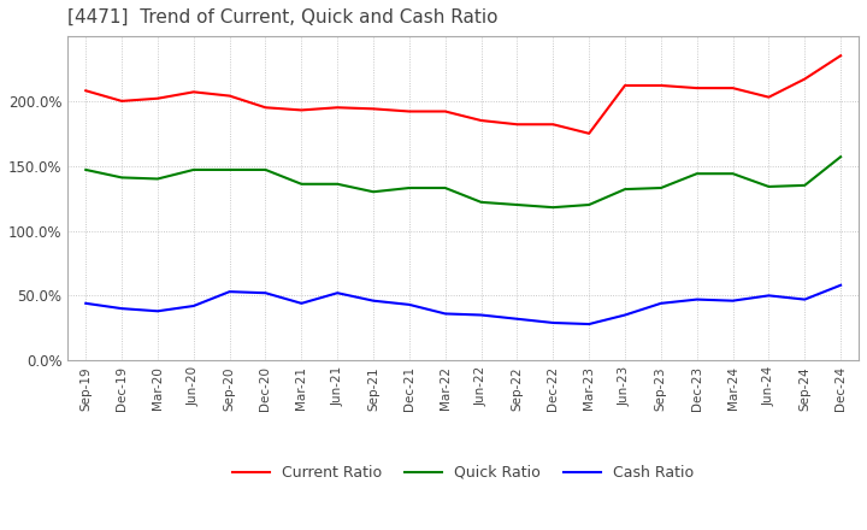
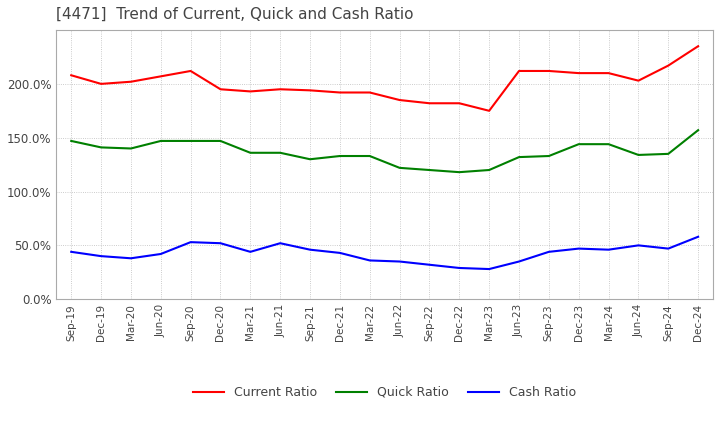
Current Ratio/Sep-20: 204% -> 212%
